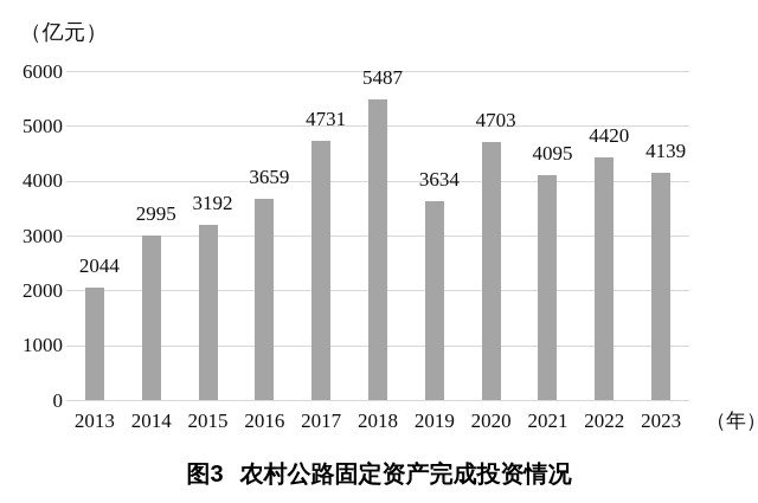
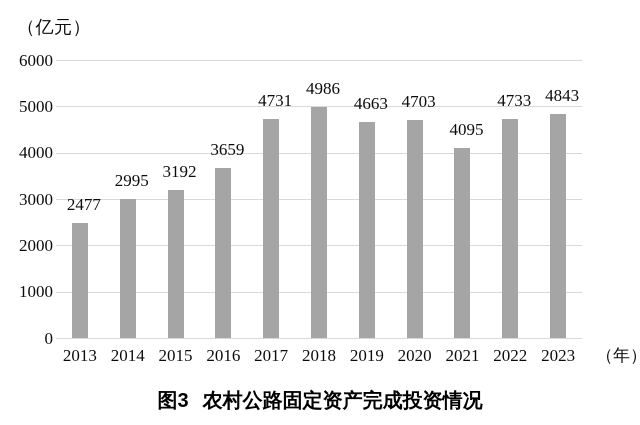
2013: 2044 -> 2477
2018: 5487 -> 4986
2019: 3634 -> 4663
2022: 4420 -> 4733
2023: 4139 -> 4843
